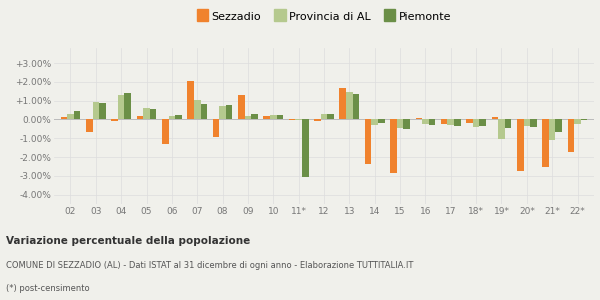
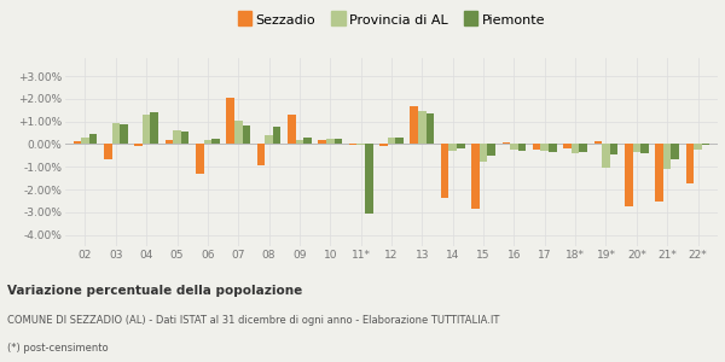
Provincia di AL/08: 0.7% -> 0.4%
Provincia di AL/15: -0.5% -> -0.8%
